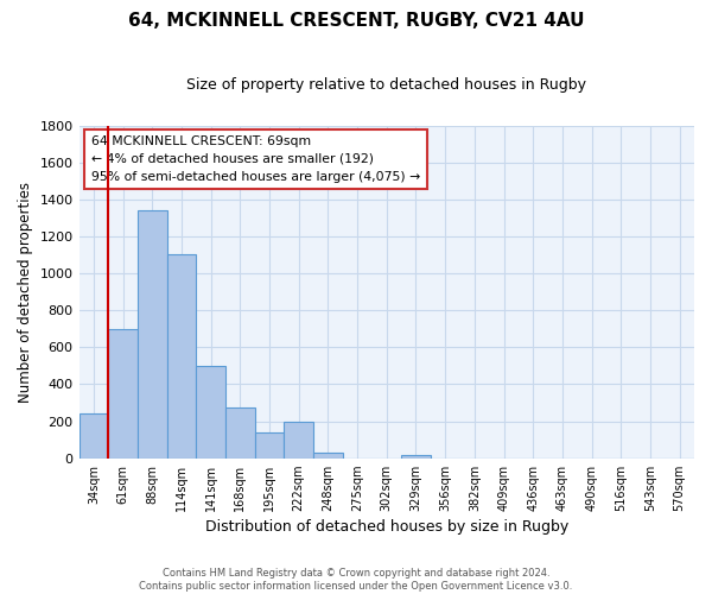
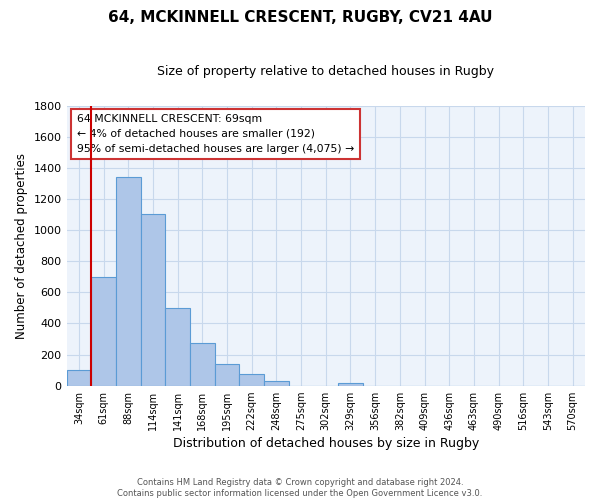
34sqm: 240 -> 100
222sqm: 200 -> 80
